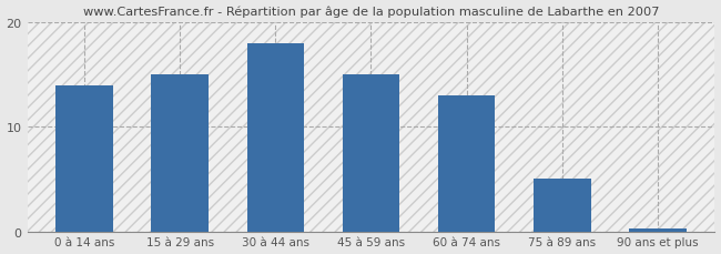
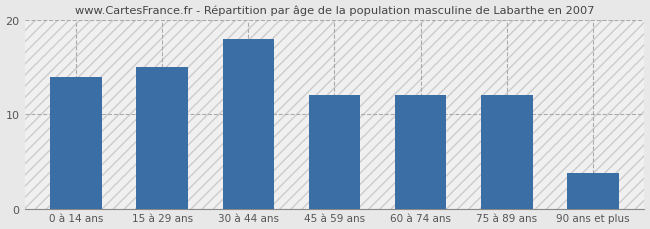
45 à 59 ans: 15.0 -> 12.0
60 à 74 ans: 13.0 -> 12.0
75 à 89 ans: 5.0 -> 12.0
90 ans et plus: 0.3 -> 3.8
